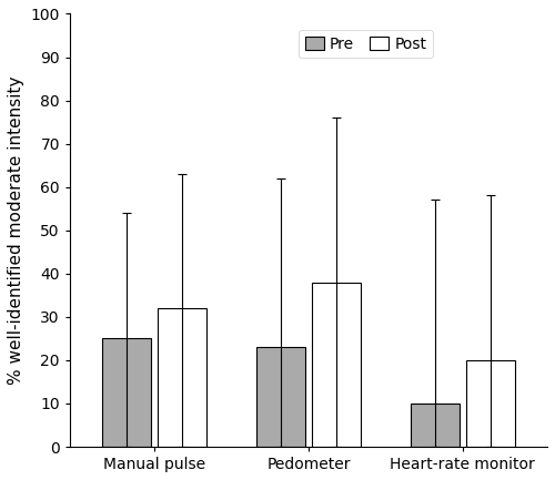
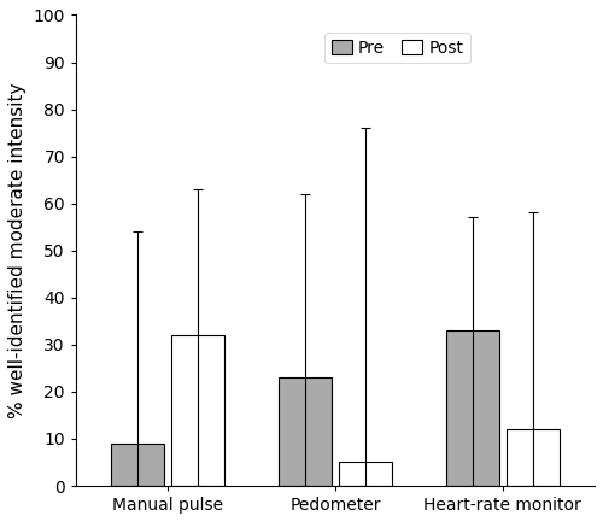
Pre/Manual pulse: 25 -> 9
Post/Pedometer: 38 -> 5
Pre/Heart-rate monitor: 10 -> 33
Post/Heart-rate monitor: 20 -> 12
